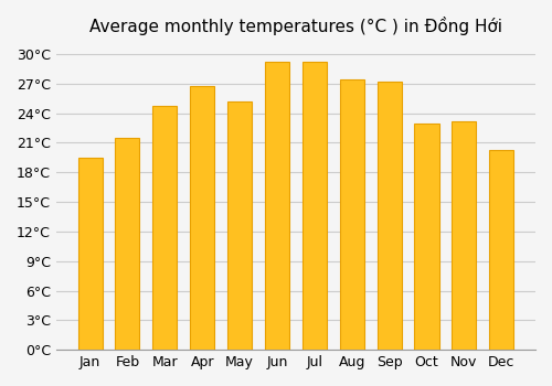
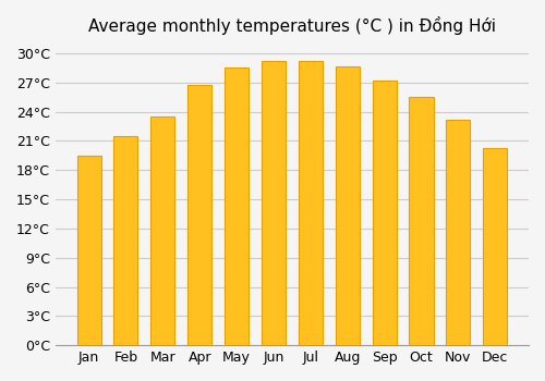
Mar: 24.8°C -> 23.5°C
May: 25.2°C -> 28.5°C
Aug: 27.4°C -> 28.7°C
Oct: 23.0°C -> 25.5°C
